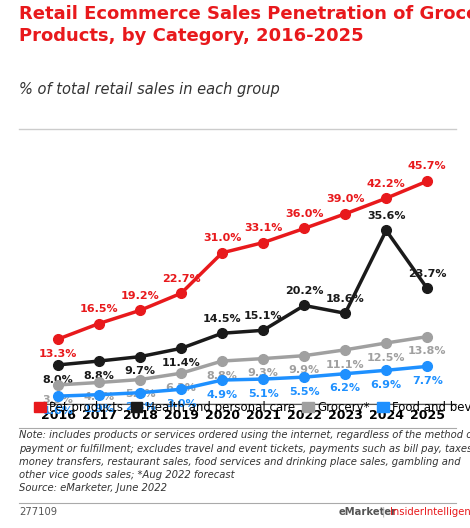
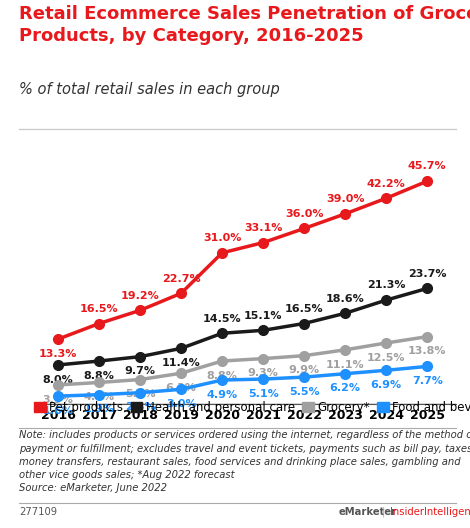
Health and personal care/2022: 20.2% -> 16.5%
Health and personal care/2024: 35.6% -> 21.3%
